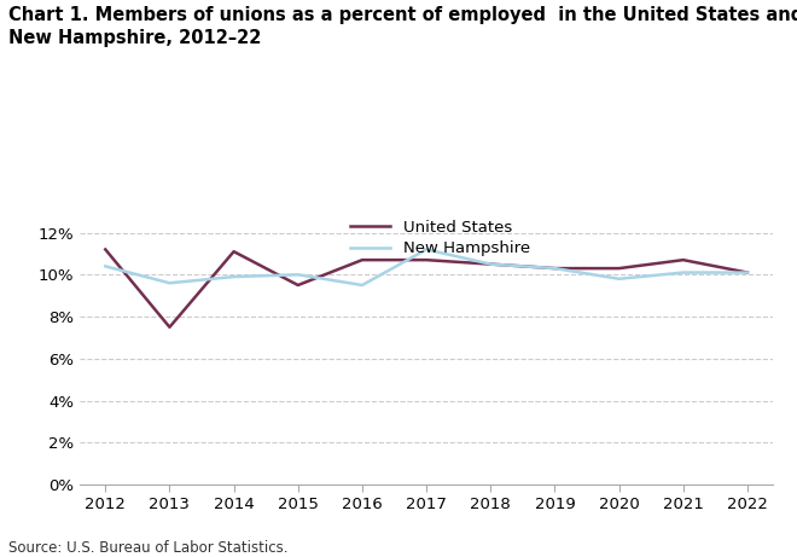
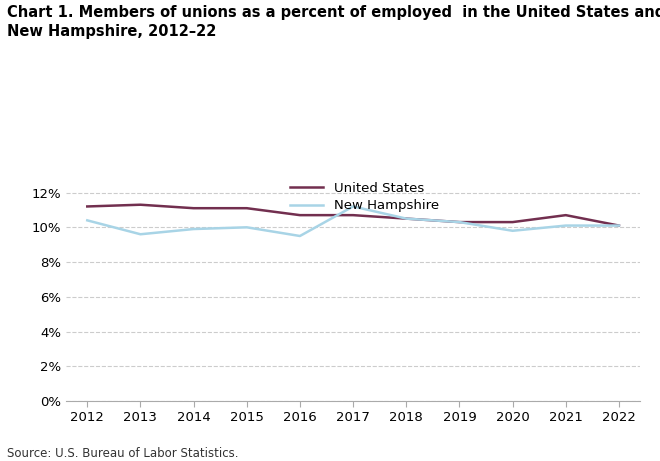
United States/2013: 7.5% -> 11.3%
United States/2015: 9.5% -> 11.1%
